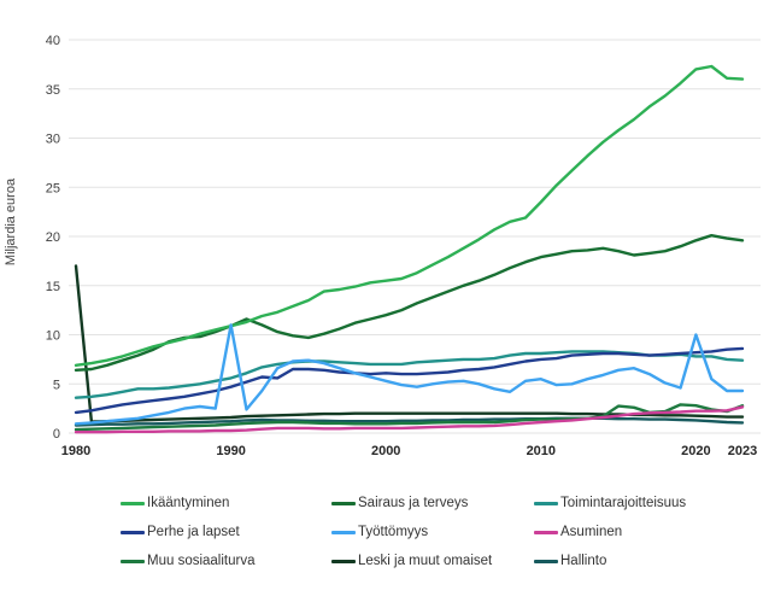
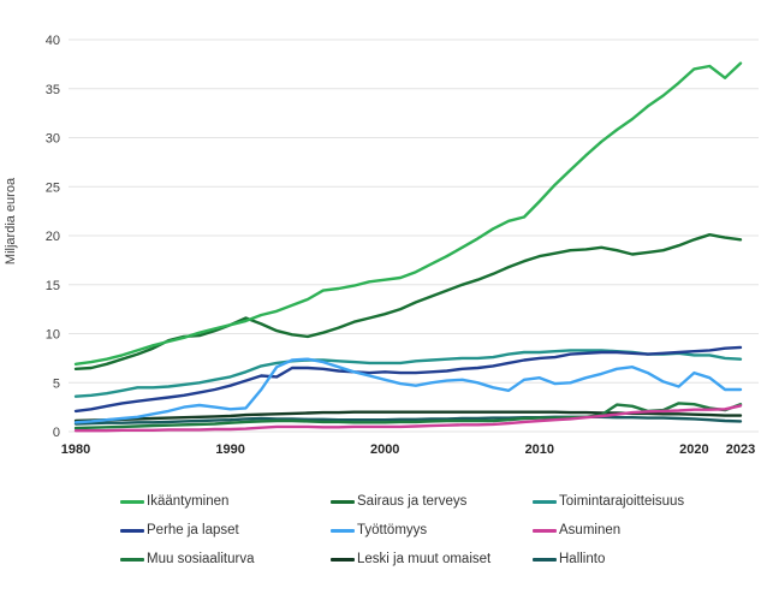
Leski ja muut omaiset/1980: 17 -> 1
Työttömyys/1990: 11 -> 2
Työttömyys/2020: 10 -> 6
Ikääntyminen/2023: 36 -> 38
